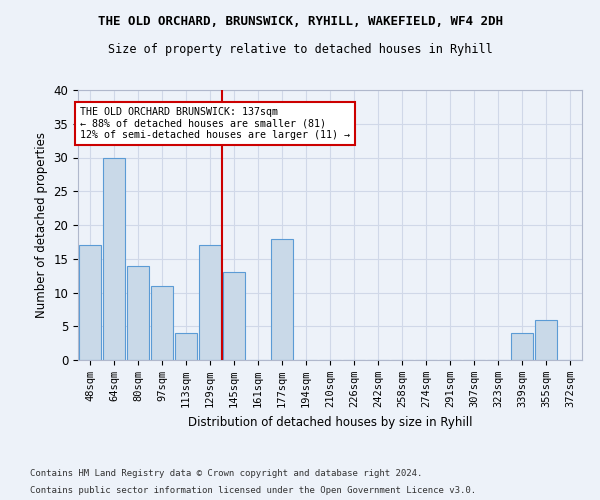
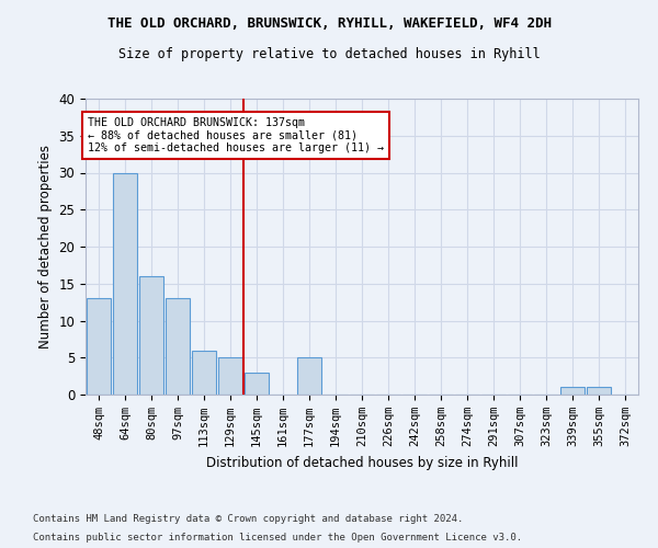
48sqm: 17 -> 13
80sqm: 14 -> 16
97sqm: 11 -> 13
113sqm: 4 -> 6
129sqm: 17 -> 5
145sqm: 13 -> 3
177sqm: 18 -> 5
339sqm: 4 -> 1
355sqm: 6 -> 1
